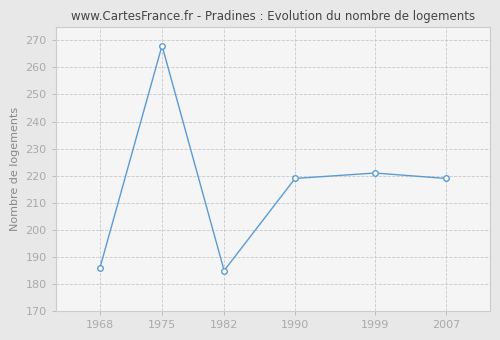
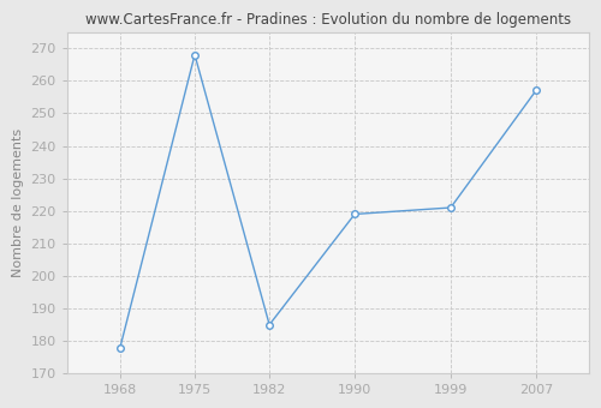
1968: 186 -> 178
2007: 219 -> 257
